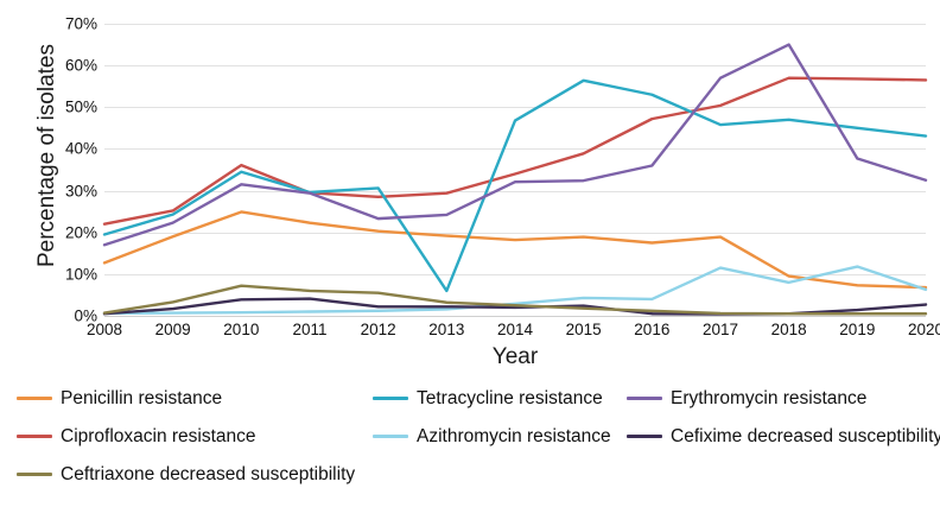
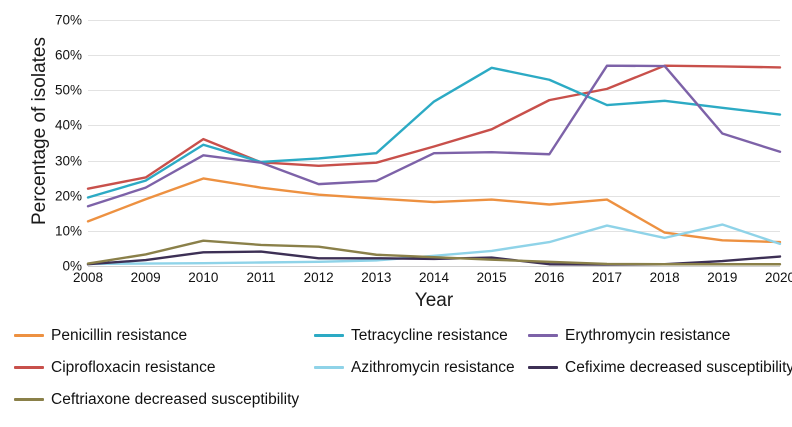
Tetracycline resistance/2013: 6% -> 32%
Azithromycin resistance/2016: 4% -> 7%
Erythromycin resistance/2016: 36% -> 32%
Erythromycin resistance/2018: 65% -> 57%
